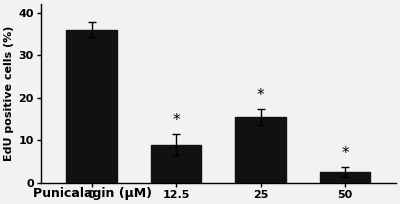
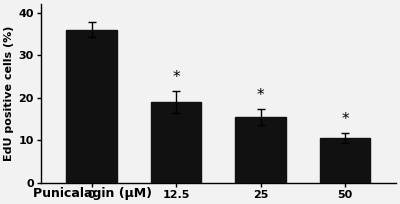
12.5: 9.0 -> 19.0
50: 2.5 -> 10.5
